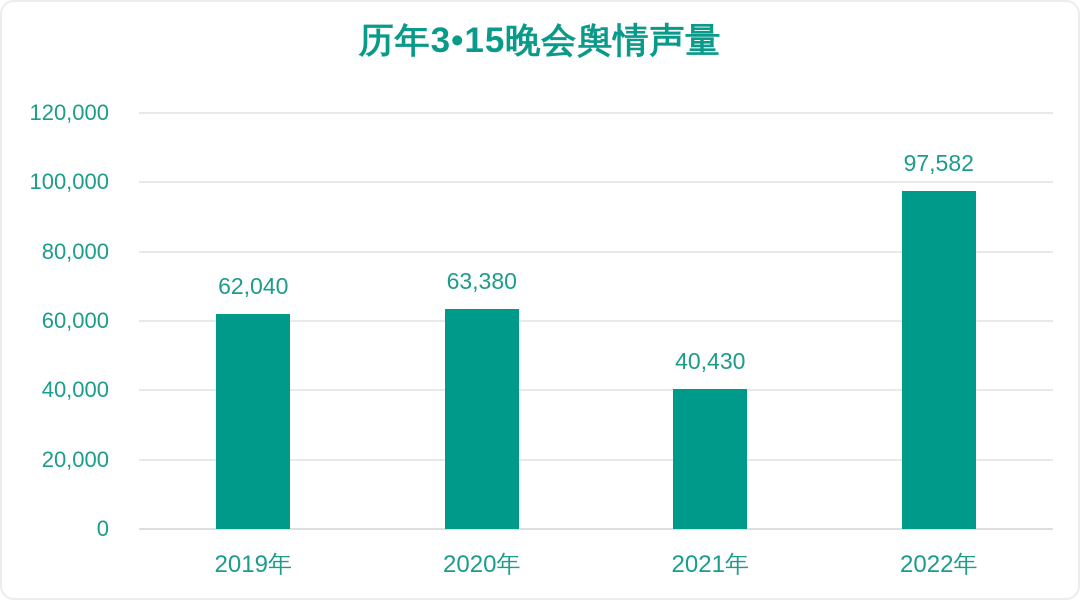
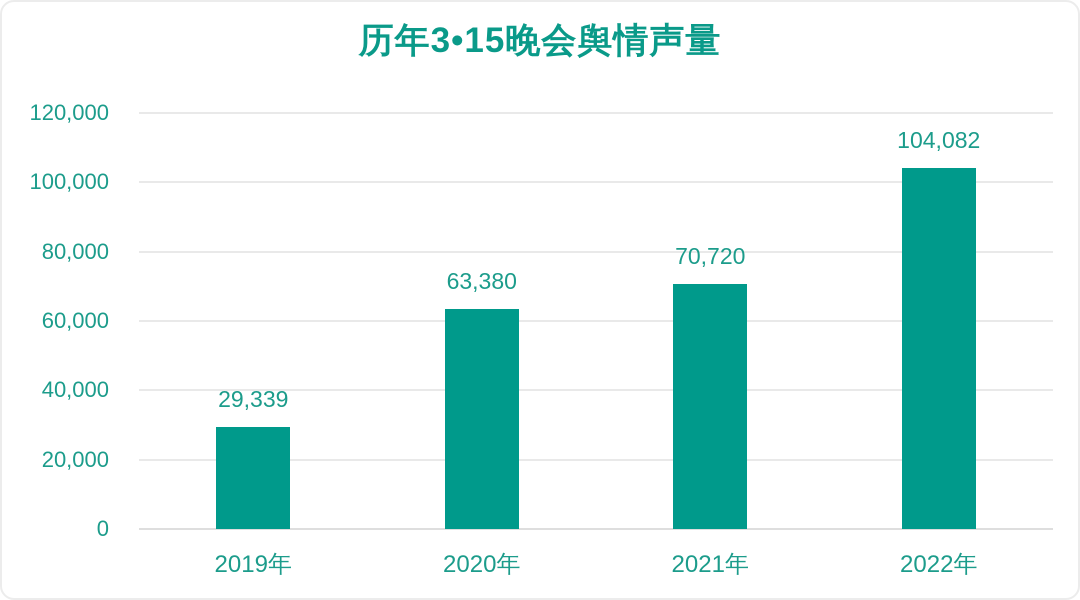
2019年: 62,040 -> 29,339
2021年: 40,430 -> 70,720
2022年: 97,582 -> 104,082
